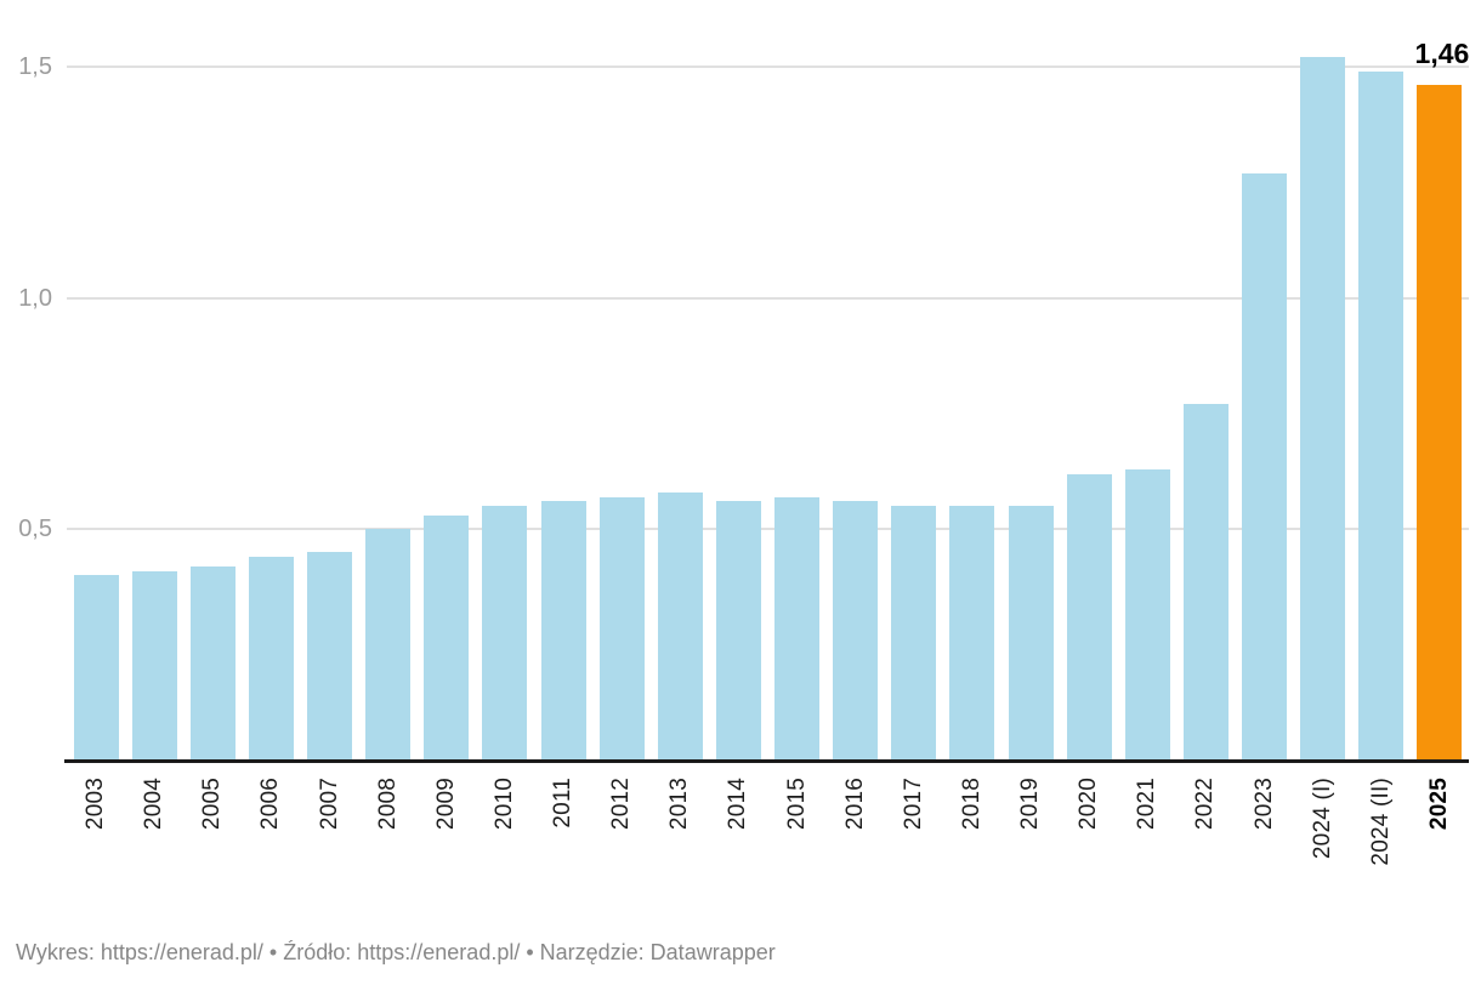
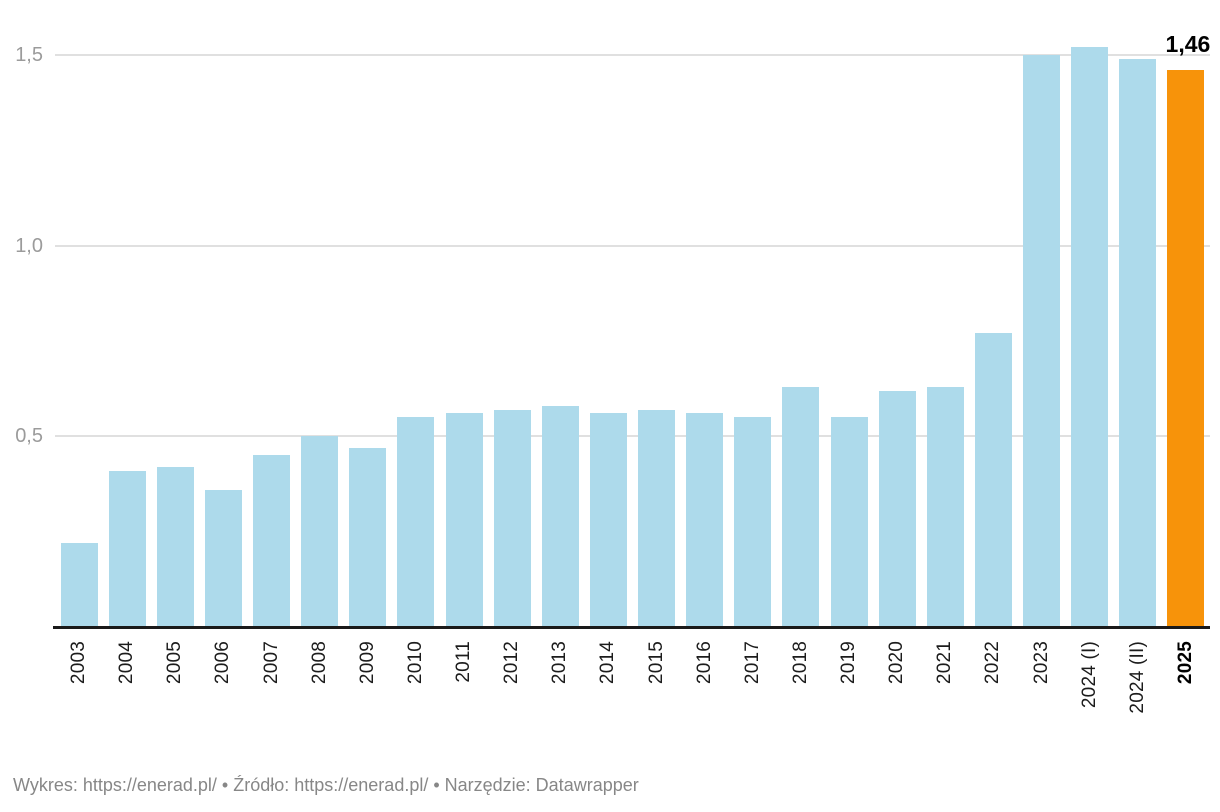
2003: 0,40 -> 0,22
2006: 0,44 -> 0,36
2009: 0,53 -> 0,47
2018: 0,55 -> 0,63
2023: 1,27 -> 1,50
